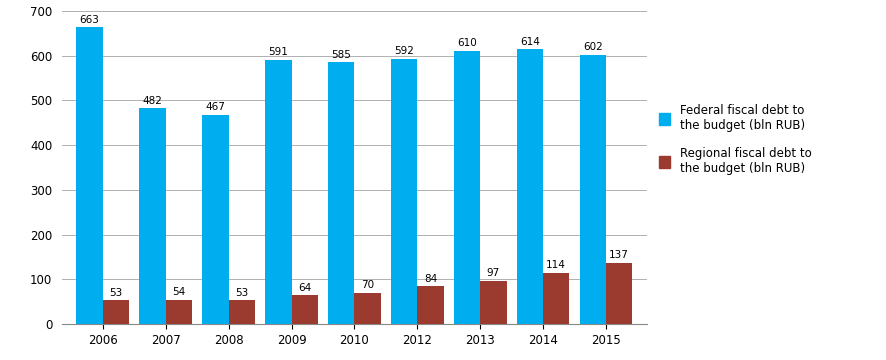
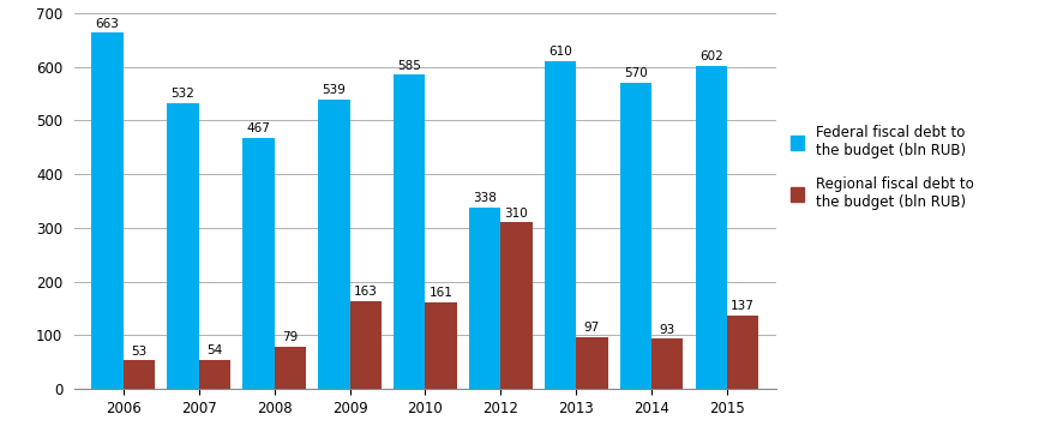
Federal fiscal debt to the budget (bln RUB)/2007: 482 -> 532
Regional fiscal debt to the budget (bln RUB)/2008: 53 -> 79
Federal fiscal debt to the budget (bln RUB)/2009: 591 -> 539
Regional fiscal debt to the budget (bln RUB)/2009: 64 -> 163
Regional fiscal debt to the budget (bln RUB)/2010: 70 -> 161
Federal fiscal debt to the budget (bln RUB)/2012: 592 -> 338
Regional fiscal debt to the budget (bln RUB)/2012: 84 -> 310
Federal fiscal debt to the budget (bln RUB)/2014: 614 -> 570
Regional fiscal debt to the budget (bln RUB)/2014: 114 -> 93
